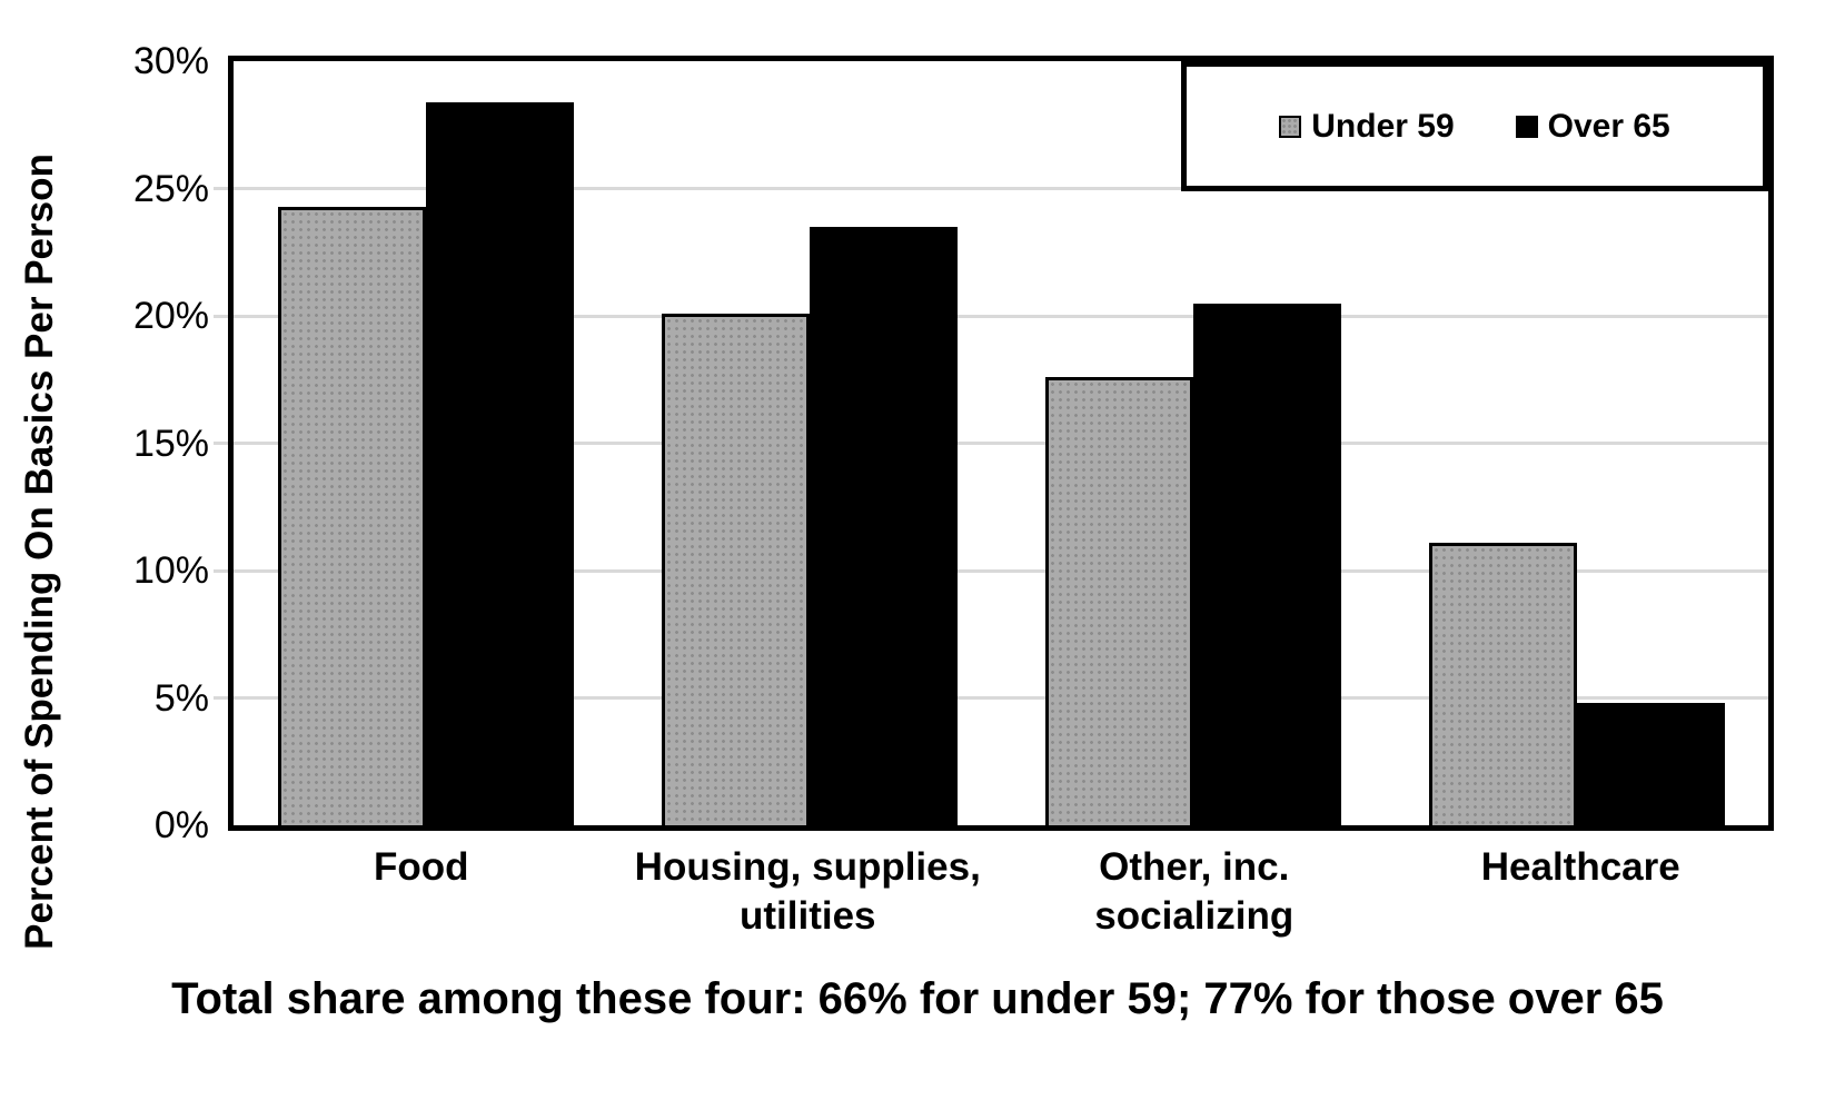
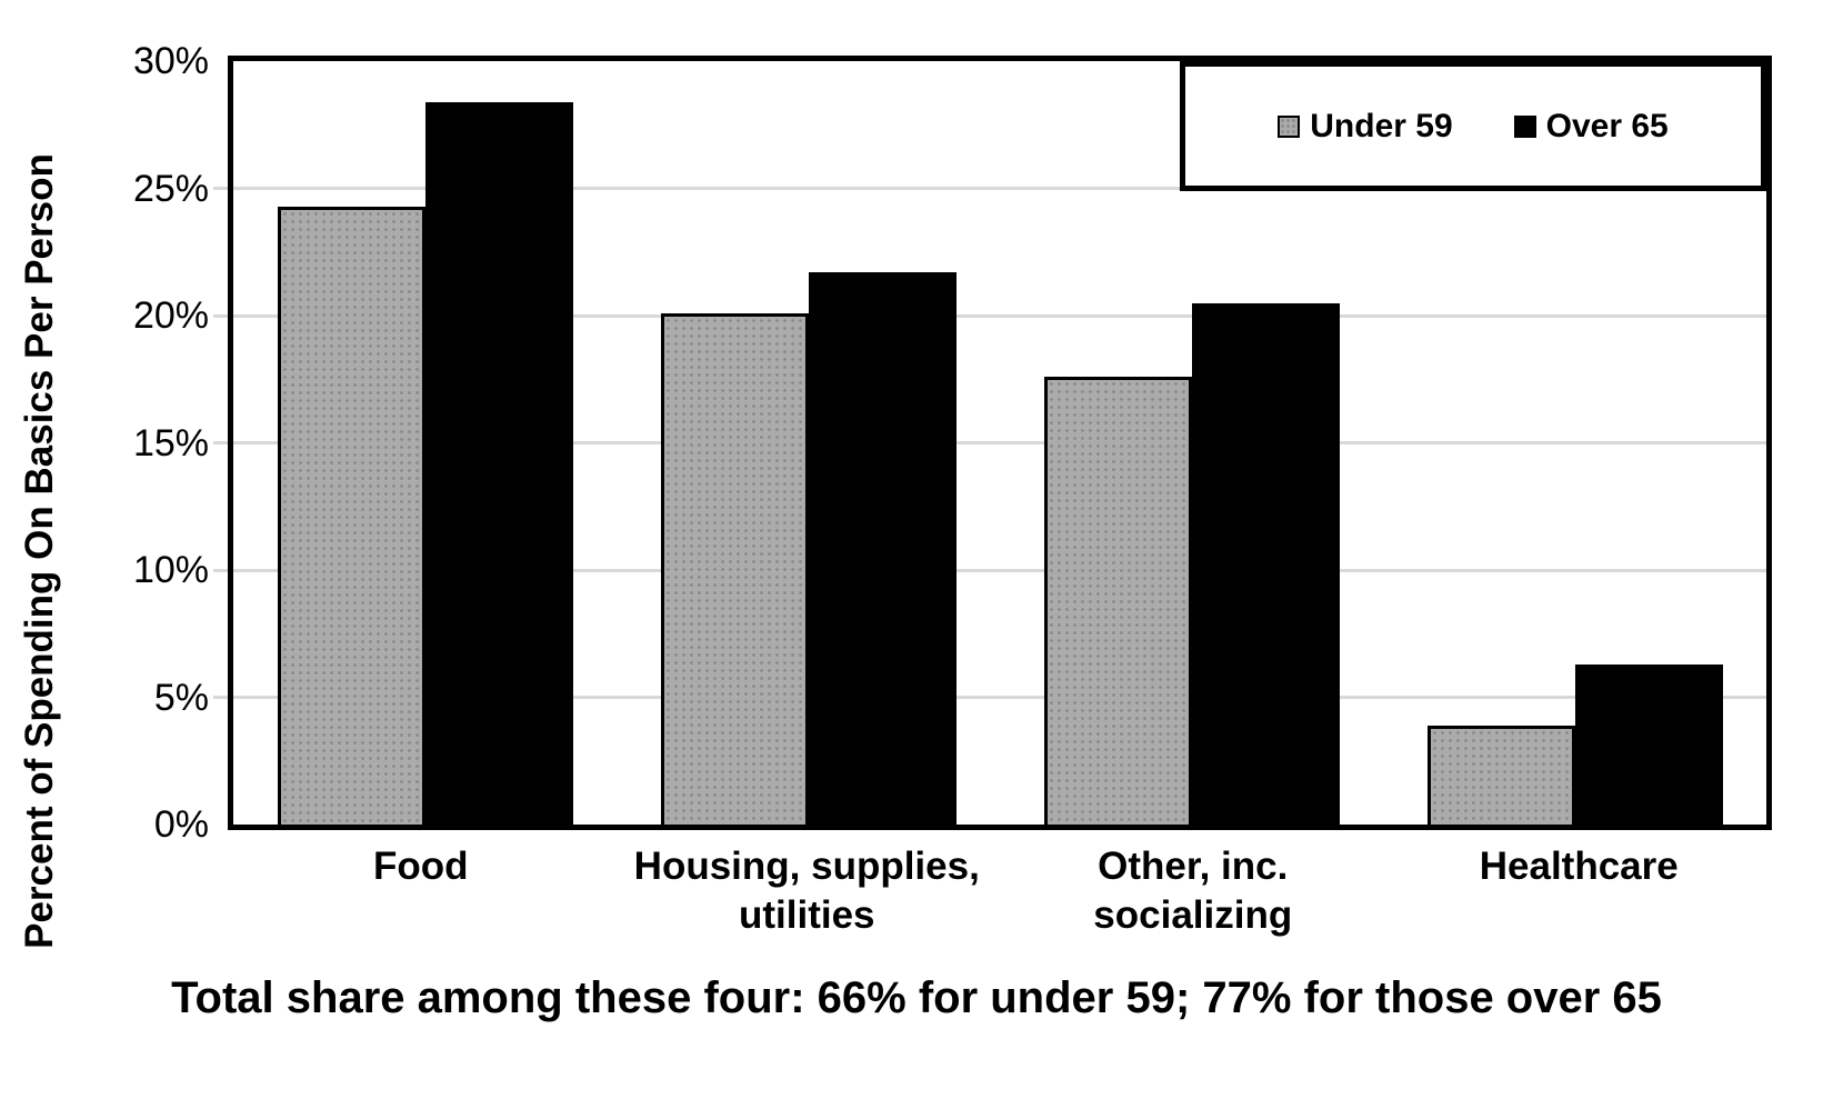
Over 65/Housing, supplies, utilities: 23.5% -> 21.7%
Under 59/Healthcare: 11.1% -> 3.9%
Over 65/Healthcare: 4.8% -> 6.3%
